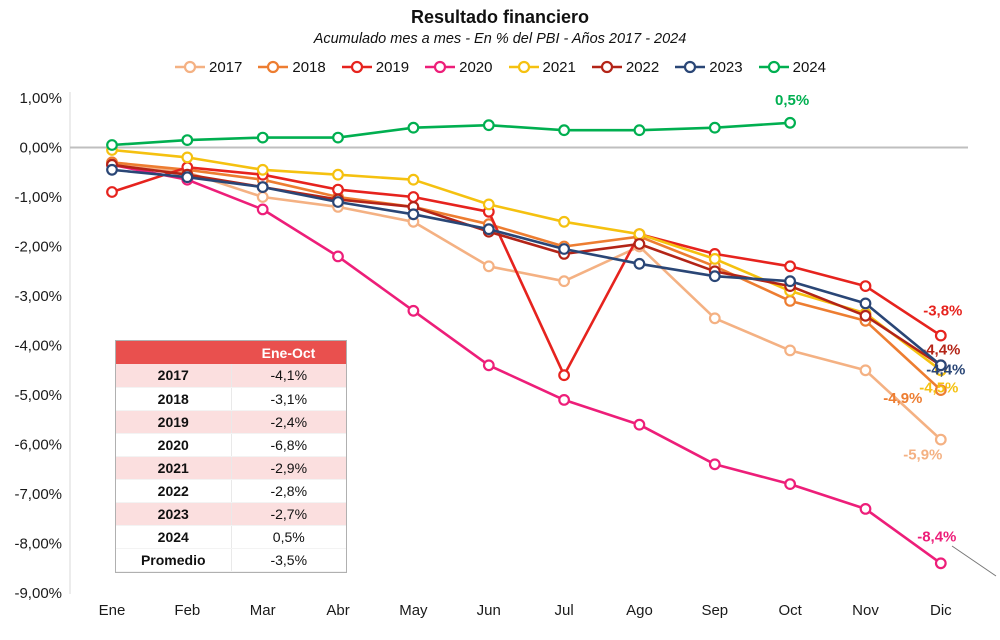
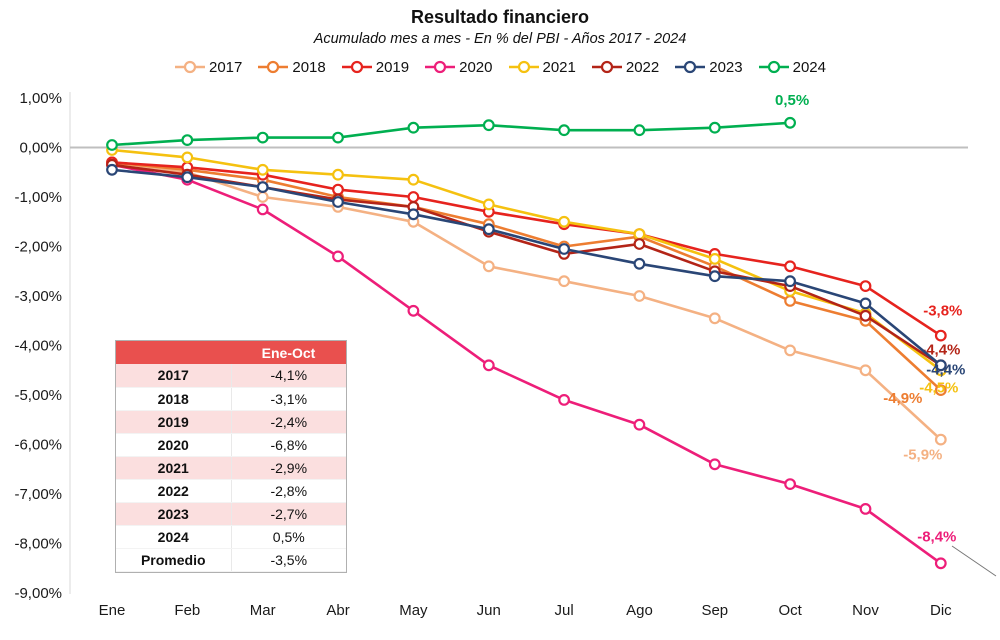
2019/Ene: -0,9% -> -0,3%
2019/Jul: -4,6% -> -1,6%
2017/Ago: -2,0% -> -3,0%
